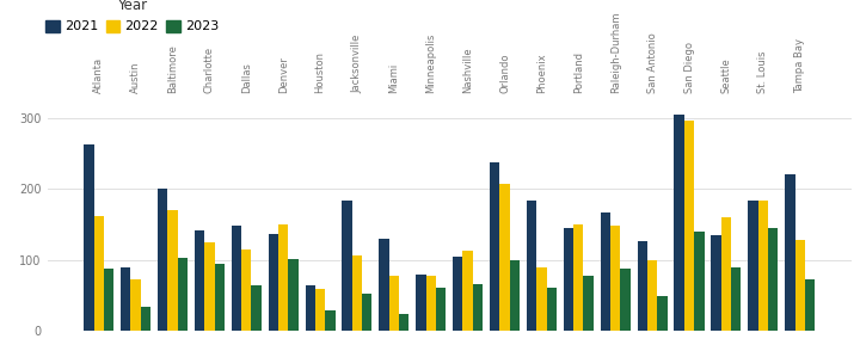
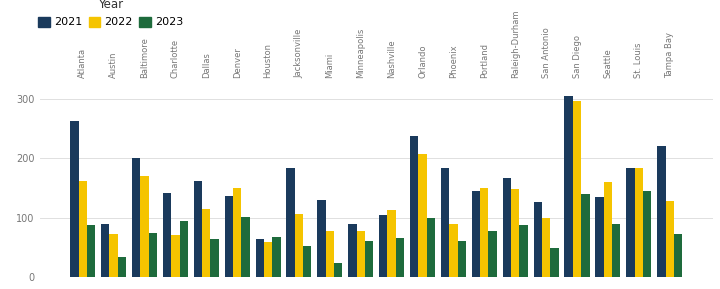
2023/Baltimore: 103 -> 74
2022/Charlotte: 125 -> 72
2021/Dallas: 148 -> 162
2023/Houston: 30 -> 68
2021/Minneapolis: 80 -> 90
